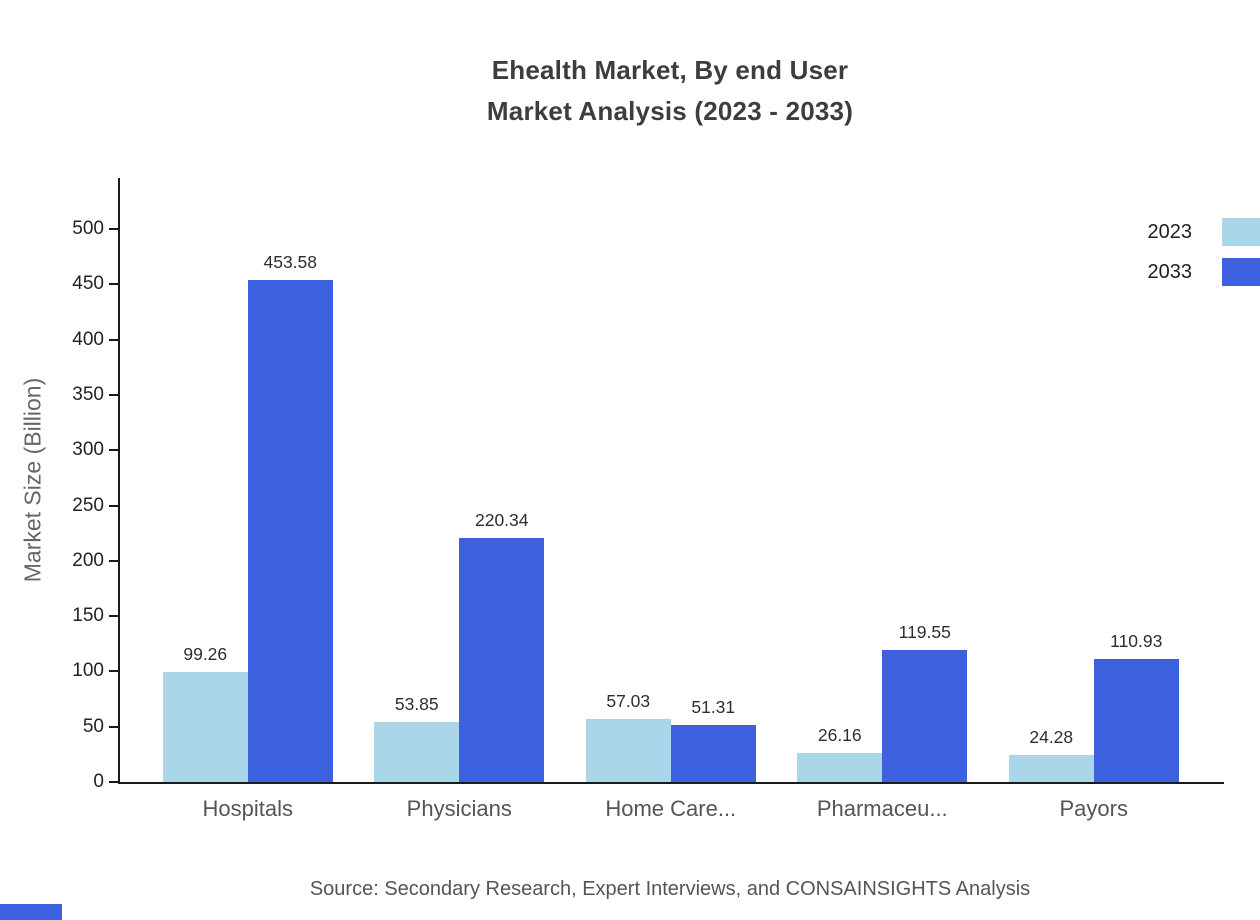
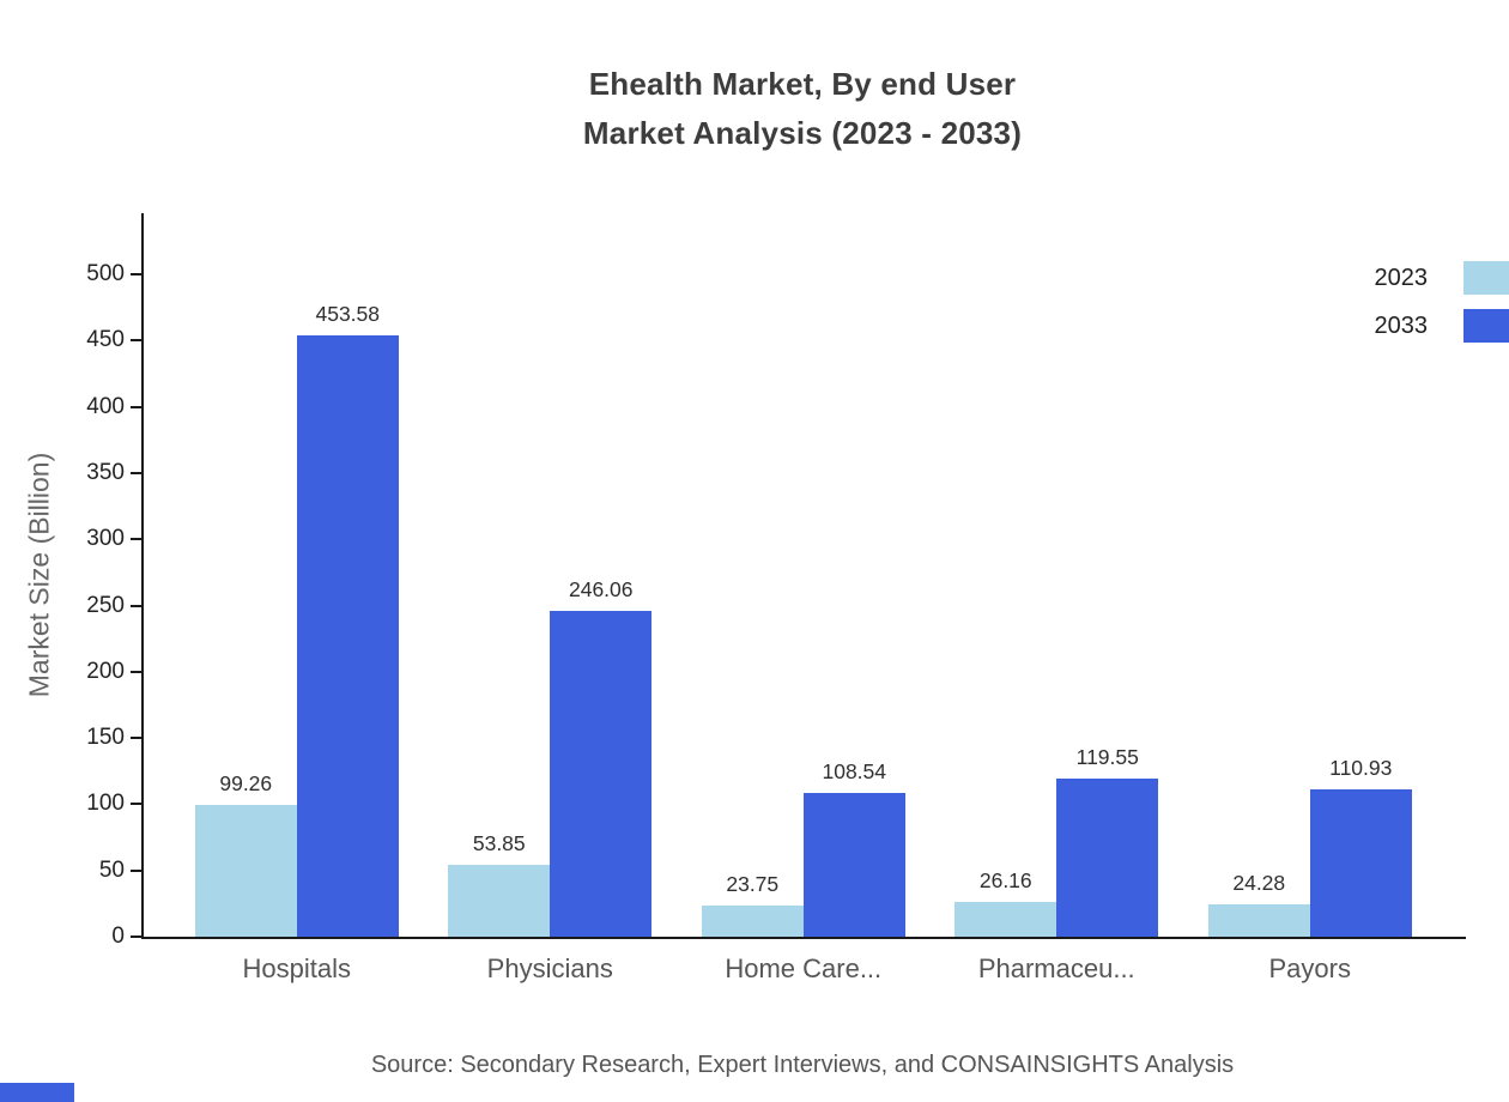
2033/Physicians: 220.34 -> 246.06
2023/Home Care...: 57.03 -> 23.75
2033/Home Care...: 51.31 -> 108.54
